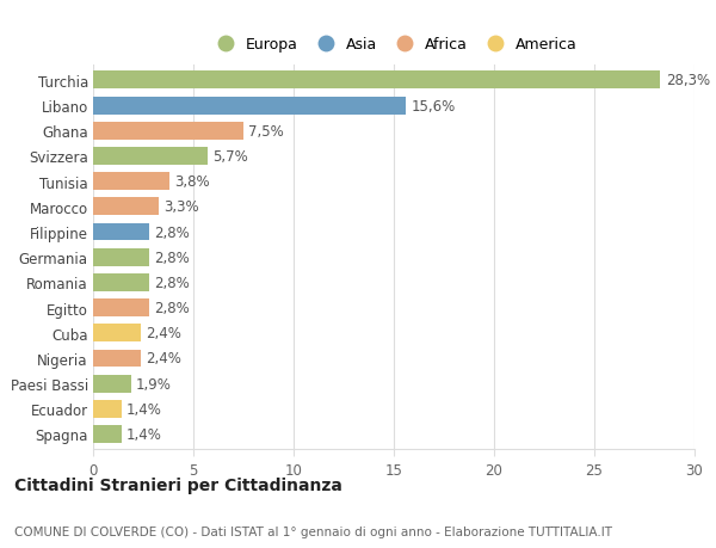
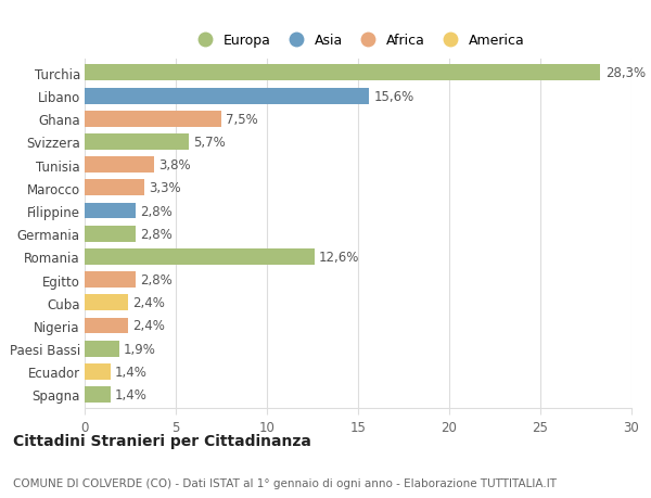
Romania: 2,8% -> 12,6%
